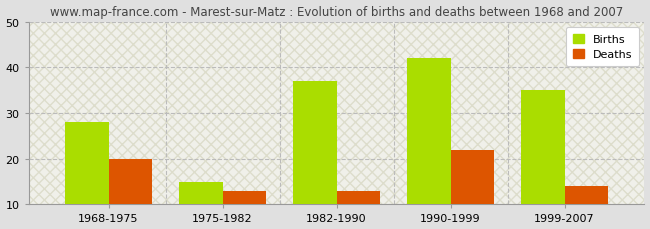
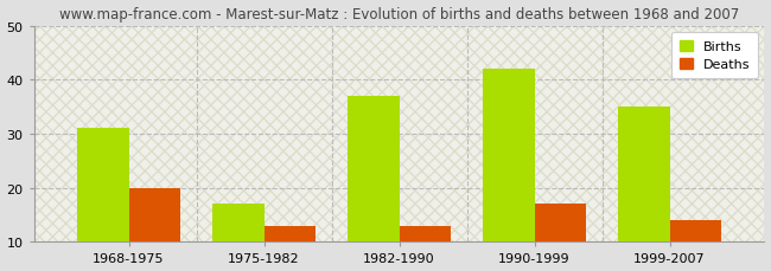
Births/1968-1975: 28 -> 31
Births/1975-1982: 15 -> 17
Deaths/1990-1999: 22 -> 17
